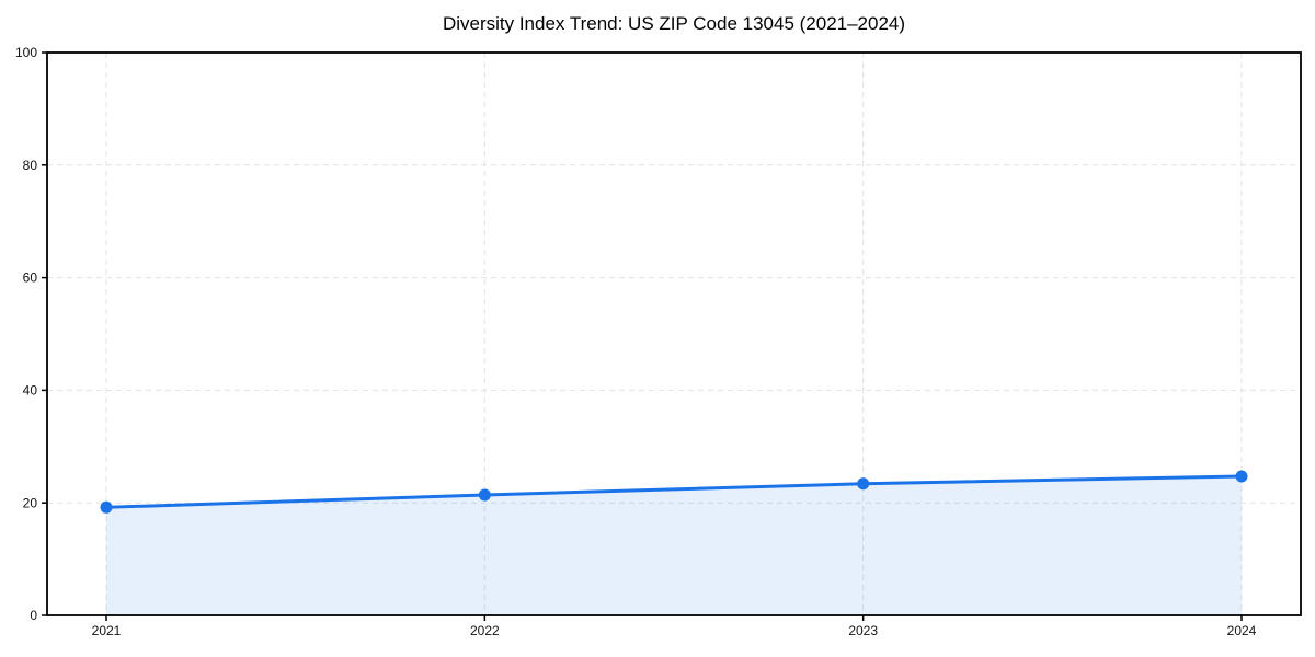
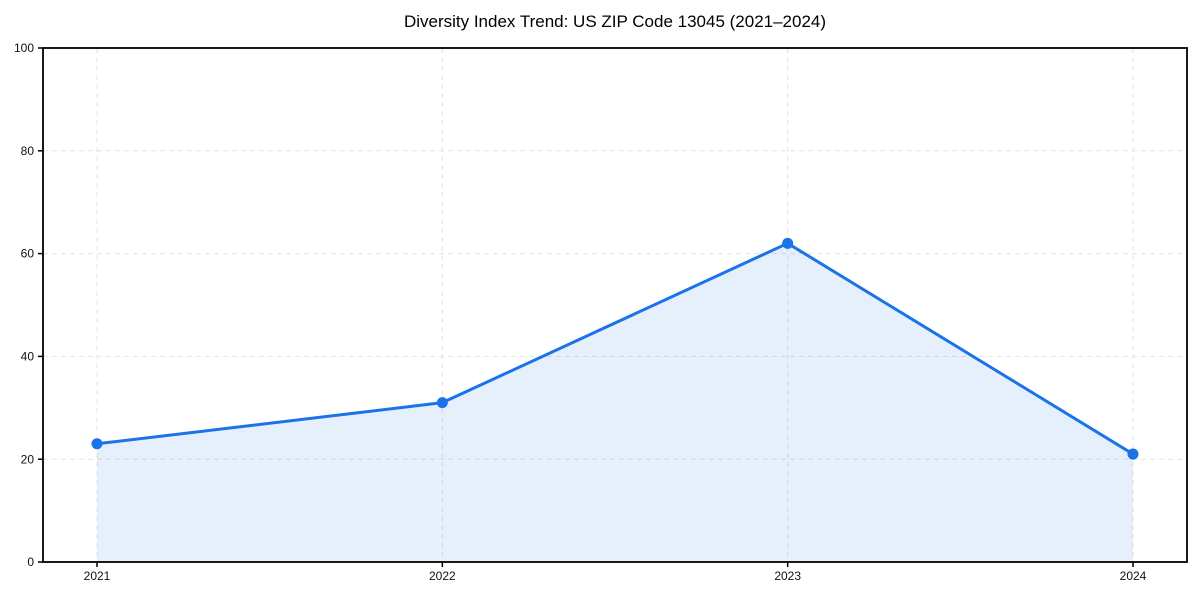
2021: 19 -> 23
2022: 21 -> 31
2023: 23 -> 62
2024: 25 -> 21
